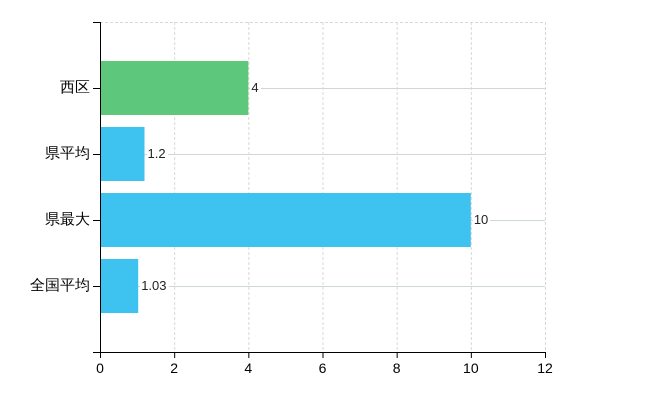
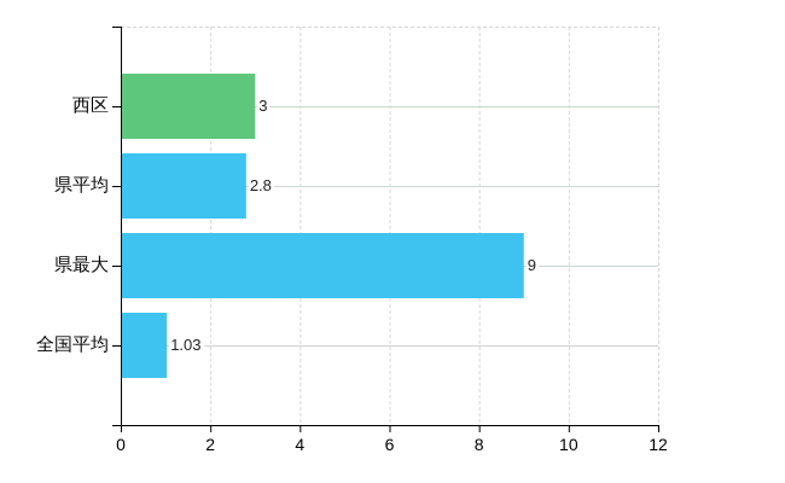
西区: 4 -> 3
県平均: 1.2 -> 2.8
県最大: 10 -> 9
